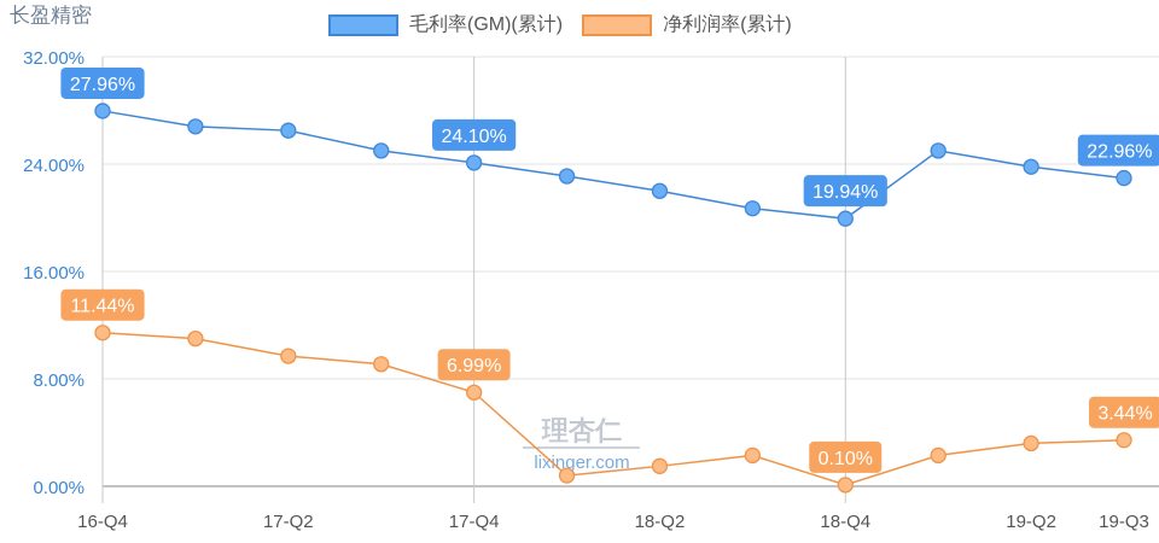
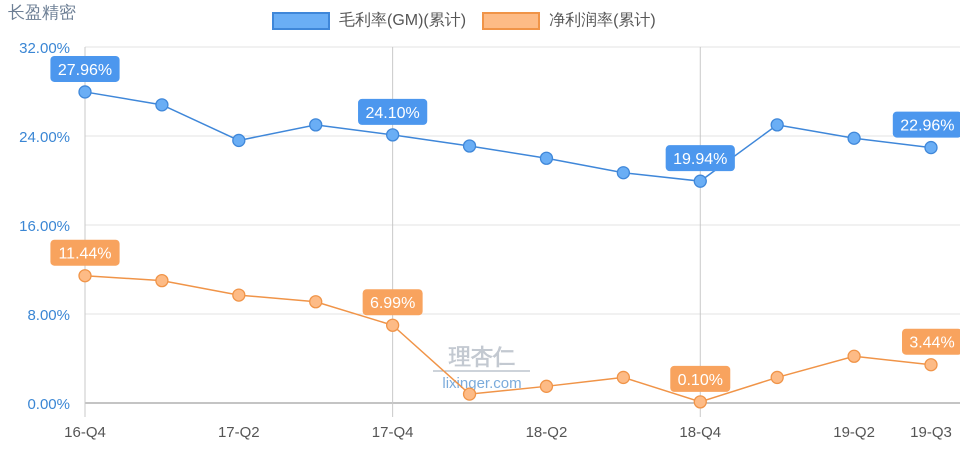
毛利率(GM)(累计)/17-Q2: 26.5% -> 23.6%
净利润率(累计)/19-Q2: 3.2% -> 4.2%
